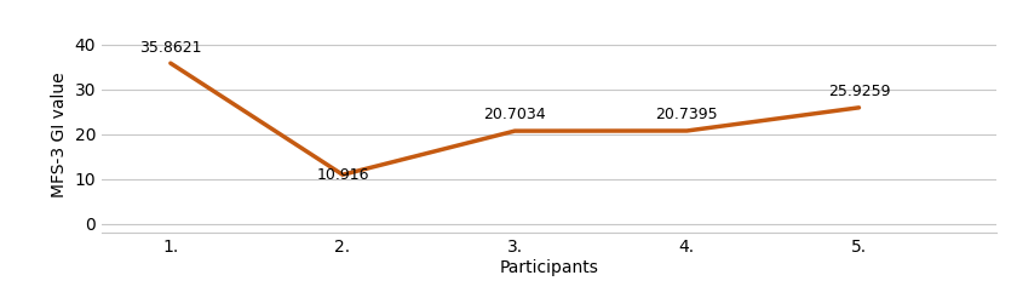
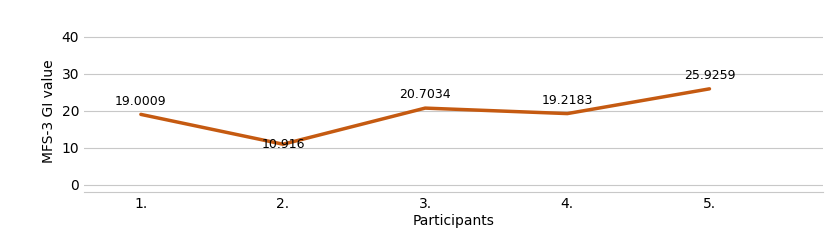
1.: 35.8621 -> 19.0009
4.: 20.7395 -> 19.2183
